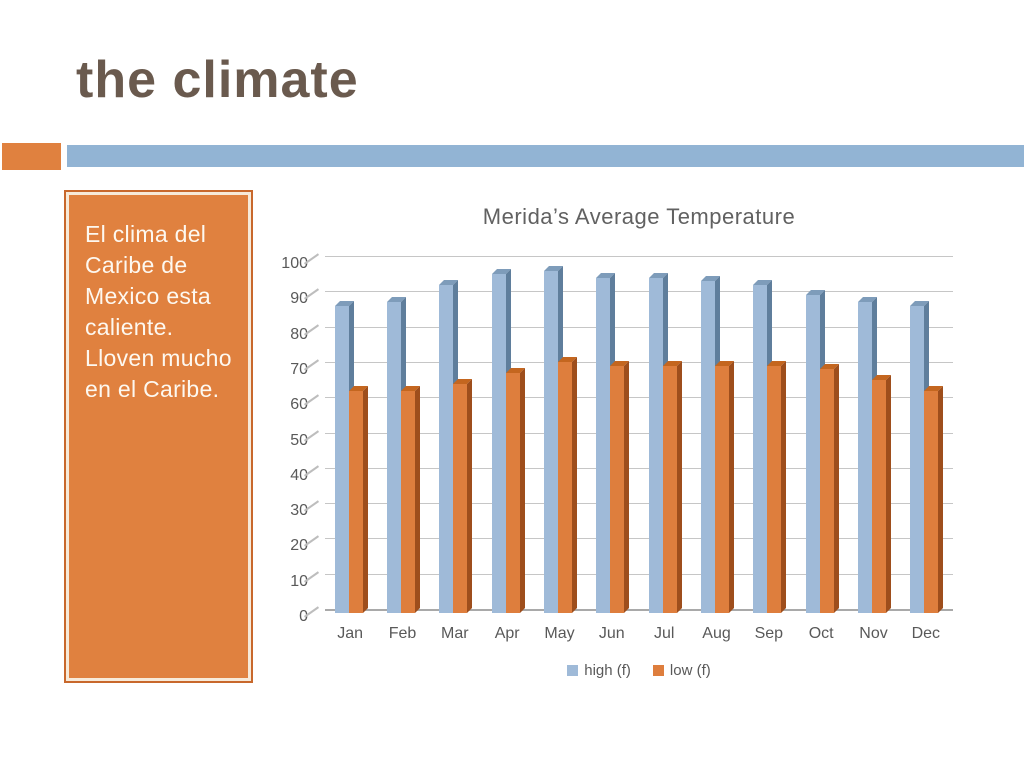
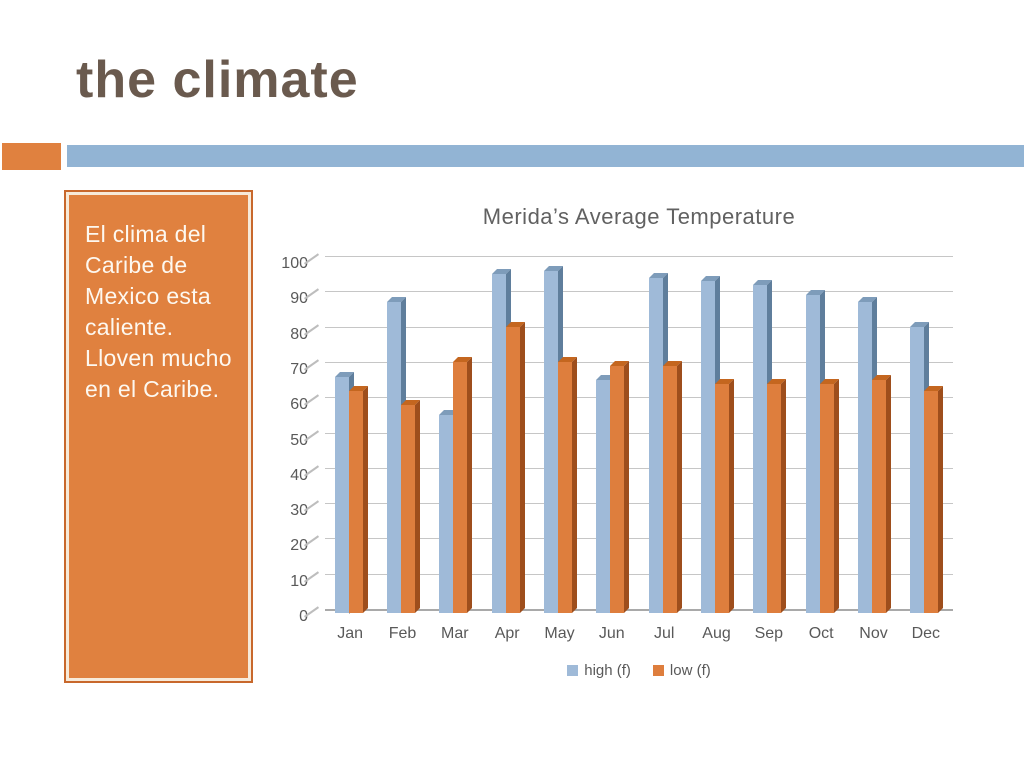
high (f)/Jan: 87 -> 67
low (f)/Feb: 63 -> 59
high (f)/Mar: 93 -> 56
low (f)/Mar: 65 -> 71
low (f)/Apr: 68 -> 81
high (f)/Jun: 95 -> 66
low (f)/Aug: 70 -> 65
low (f)/Sep: 70 -> 65
low (f)/Oct: 69 -> 65
high (f)/Dec: 87 -> 81
